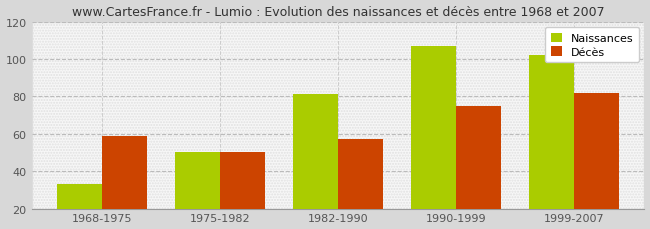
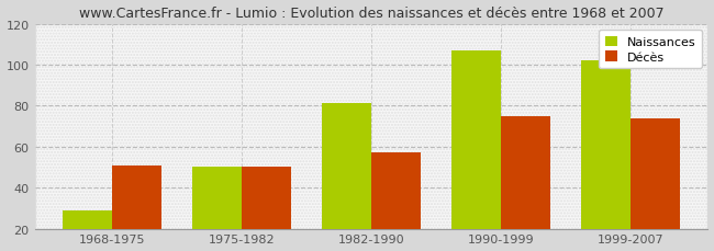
Naissances/1968-1975: 33 -> 29
Décès/1968-1975: 59 -> 51
Décès/1999-2007: 82 -> 74
